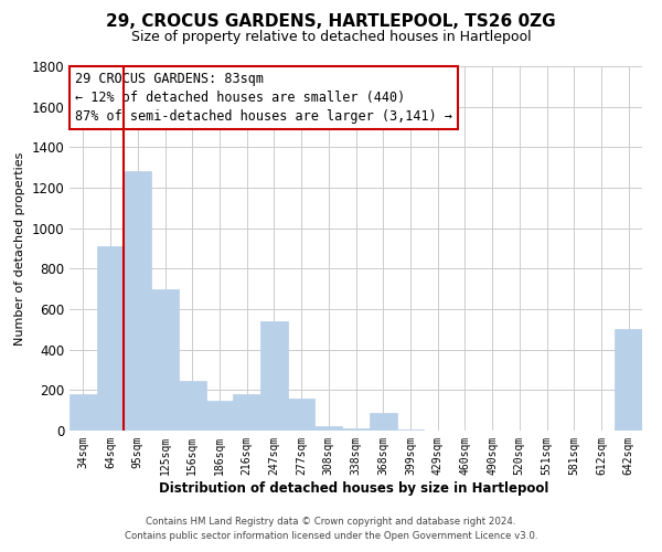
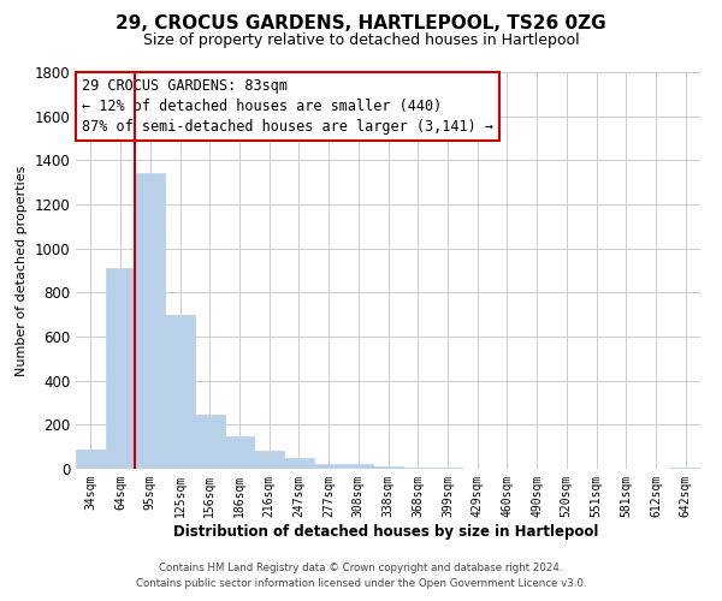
34sqm: 180 -> 90
95sqm: 1280 -> 1340
216sqm: 180 -> 80
247sqm: 540 -> 50
277sqm: 160 -> 20
368sqm: 90 -> 0
642sqm: 500 -> 0
